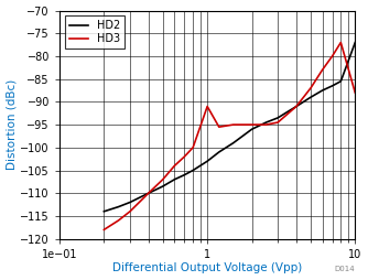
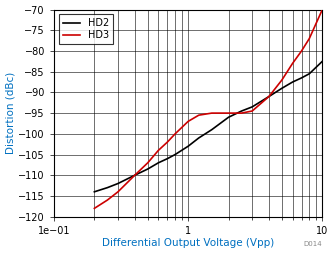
HD3/1: -91.0 -> -97.0
HD2/10: -77.0 -> -82.5
HD3/10: -88.0 -> -70.0
